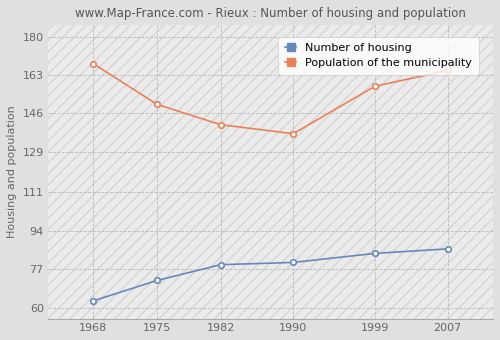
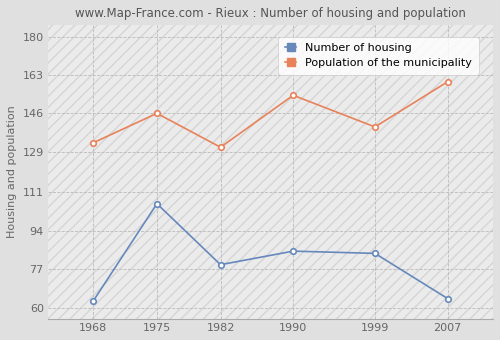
Population of the municipality/1968: 168 -> 133
Number of housing/1975: 72 -> 106
Population of the municipality/1975: 150 -> 146
Population of the municipality/1982: 141 -> 131
Number of housing/1990: 80 -> 85
Population of the municipality/1990: 137 -> 154
Population of the municipality/1999: 158 -> 140
Number of housing/2007: 86 -> 64
Population of the municipality/2007: 165 -> 160
